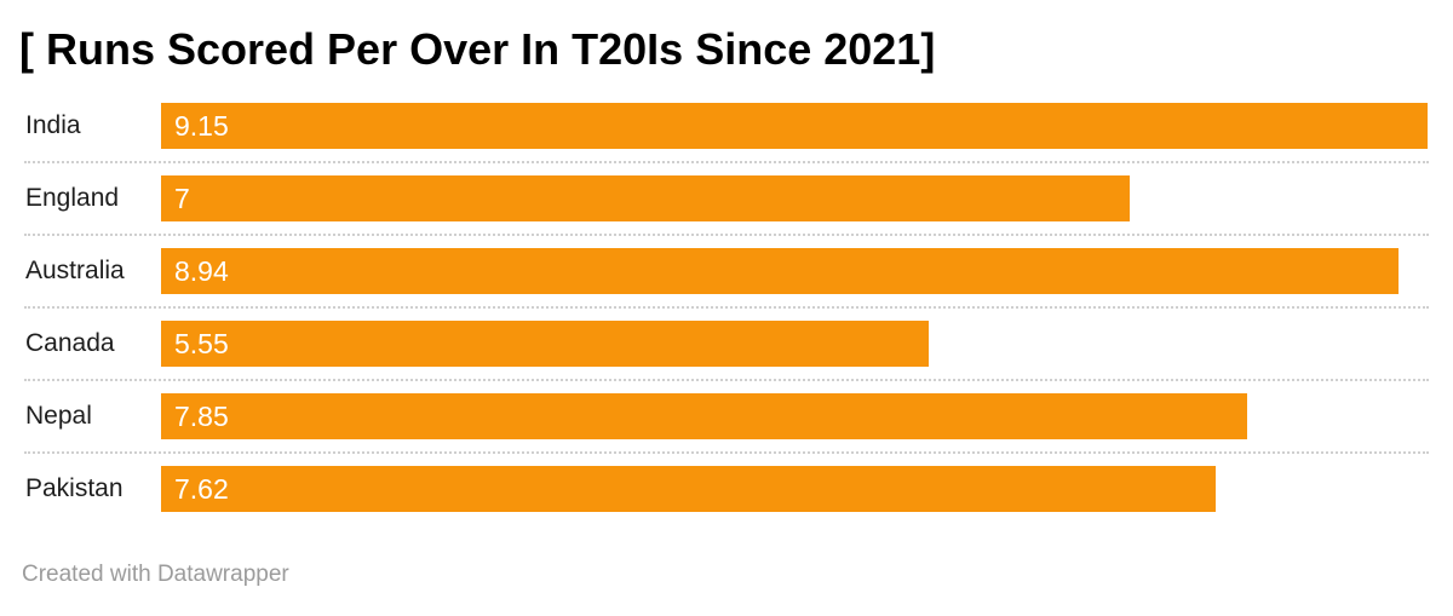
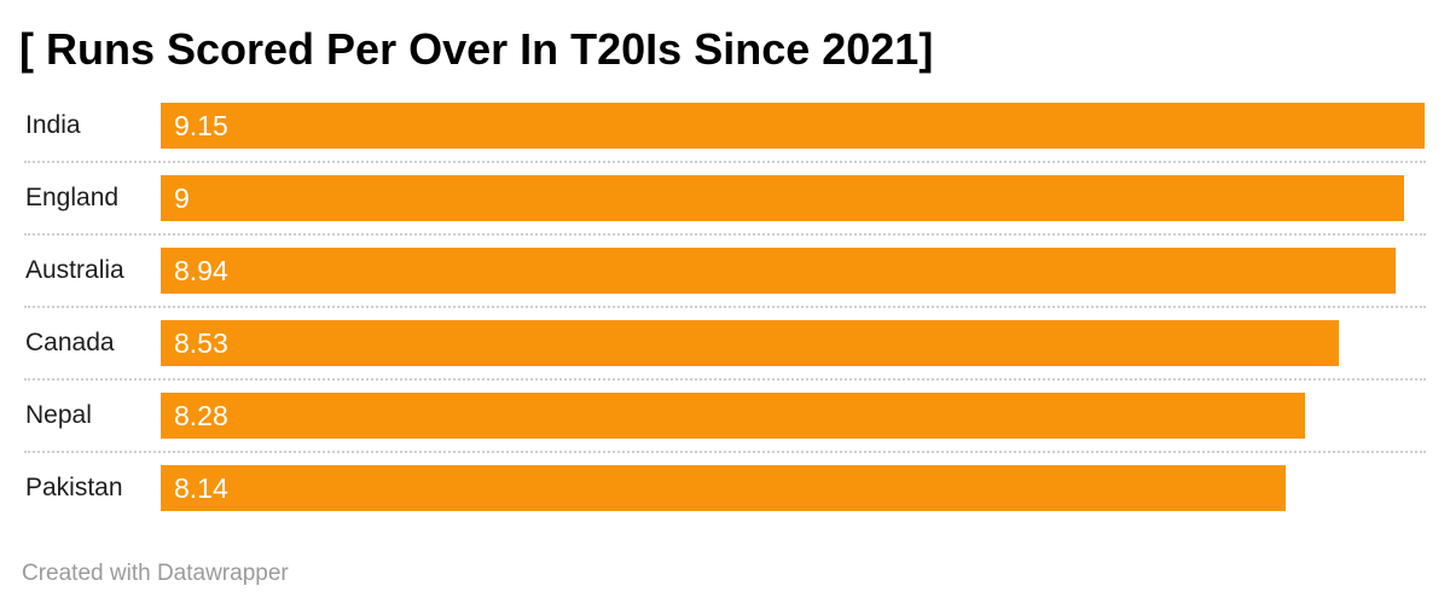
England: 7 -> 9
Canada: 5.55 -> 8.53
Nepal: 7.85 -> 8.28
Pakistan: 7.62 -> 8.14
